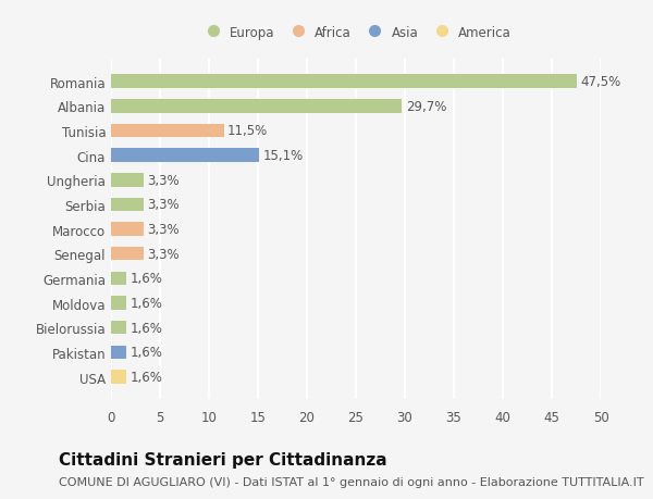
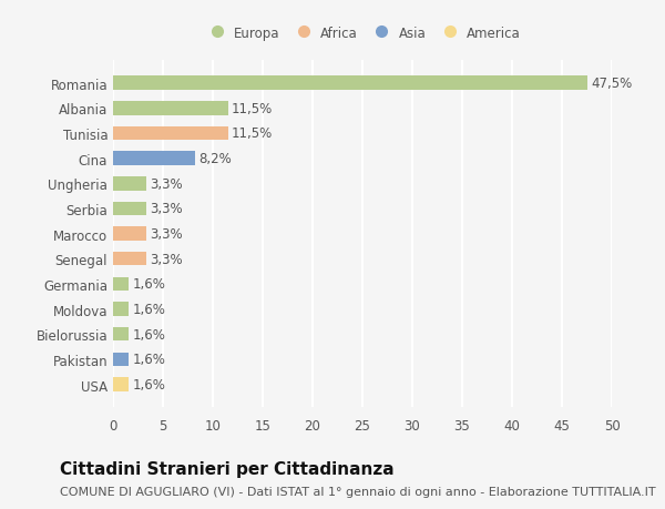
Albania: 29,7% -> 11,5%
Cina: 15,1% -> 8,2%
